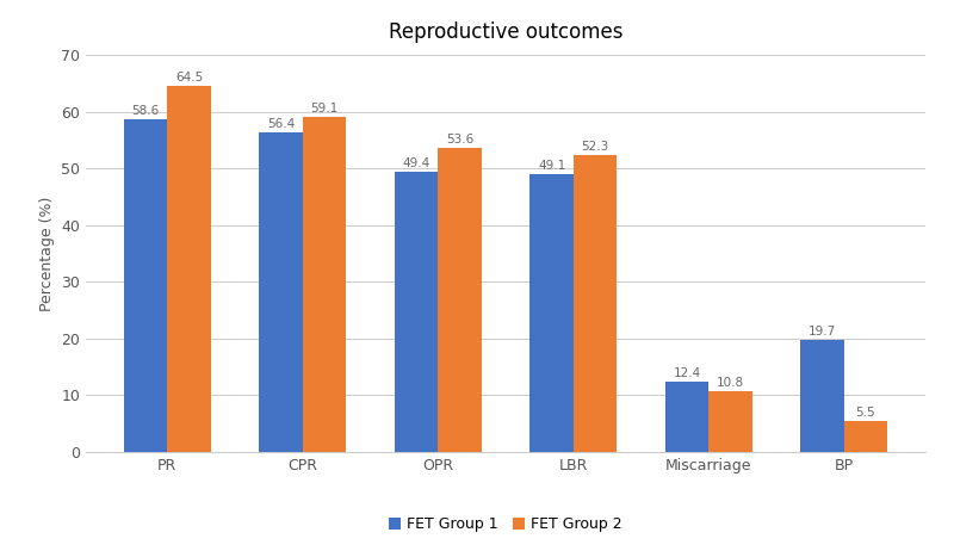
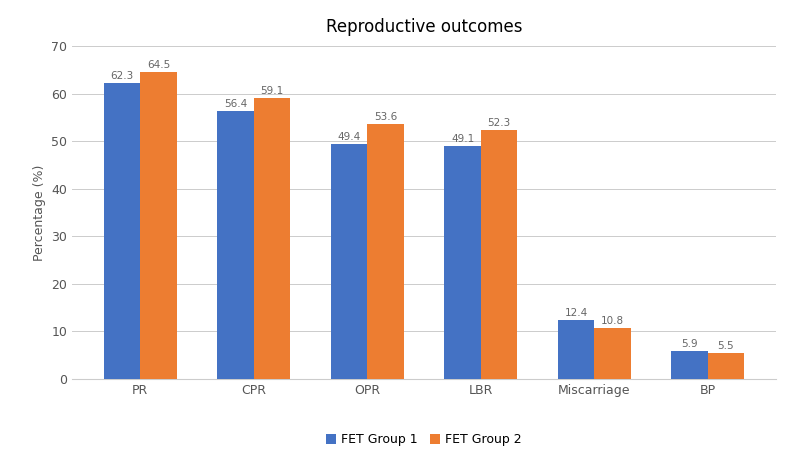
FET Group 1/PR: 58.6 -> 62.3
FET Group 1/BP: 19.7 -> 5.9
